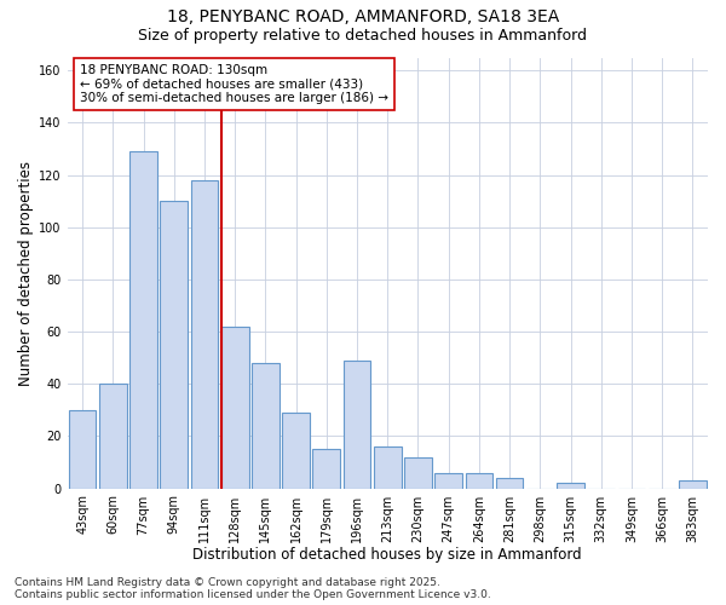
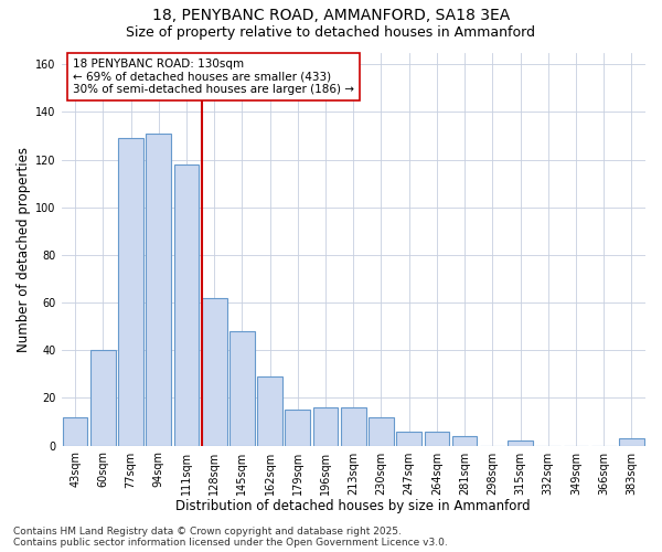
43sqm: 30 -> 12
94sqm: 110 -> 131
196sqm: 49 -> 16
